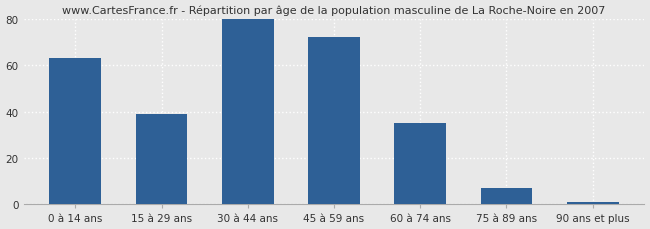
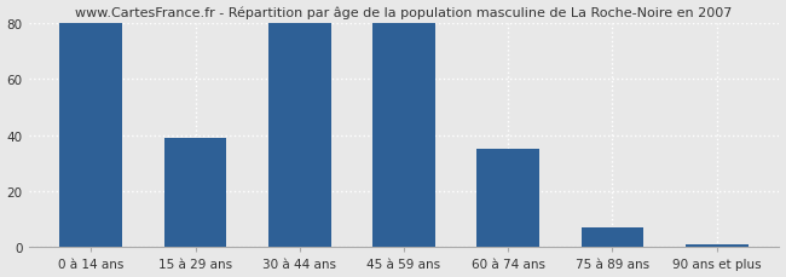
0 à 14 ans: 63 -> 80
45 à 59 ans: 72 -> 80
